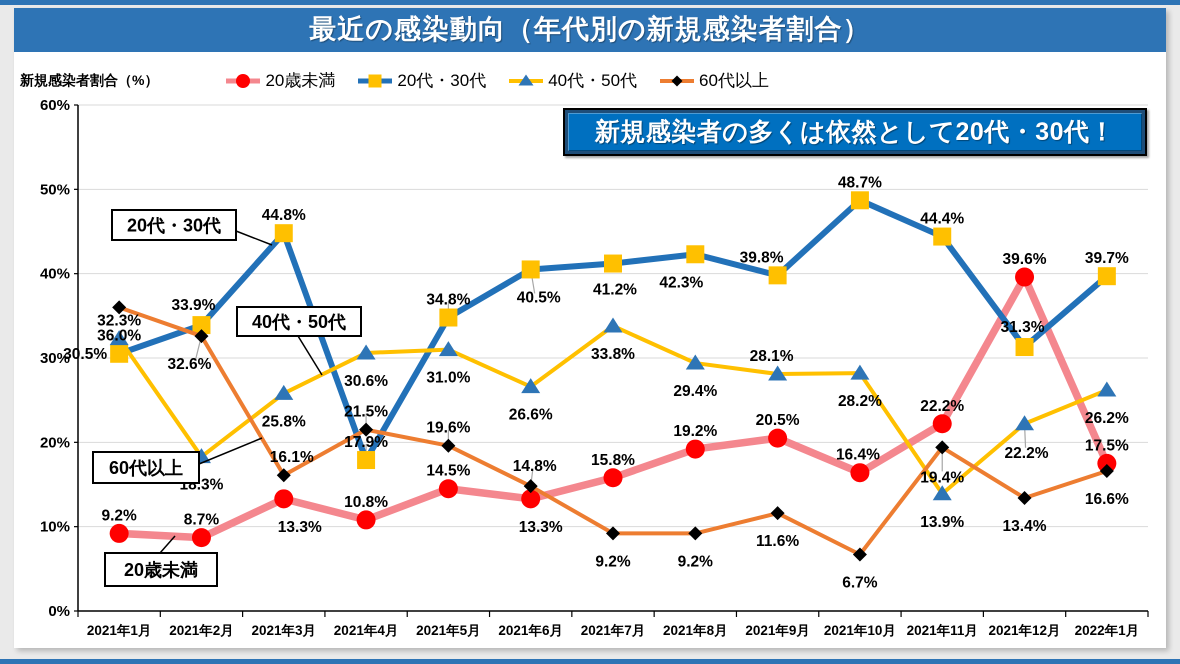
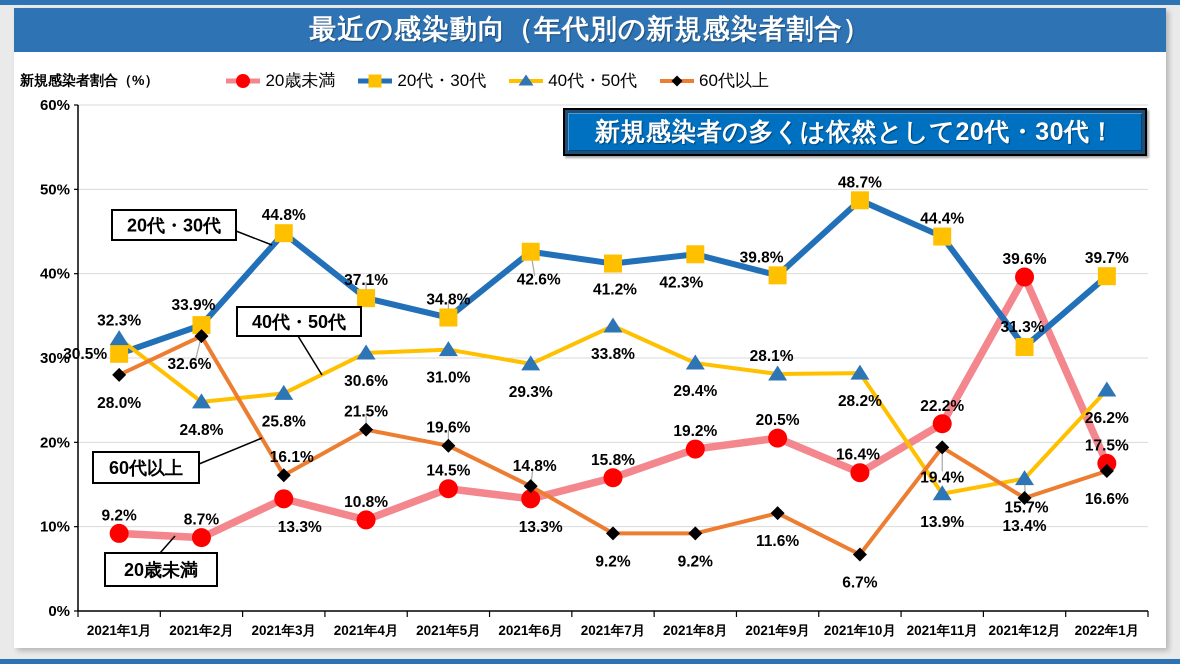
60代以上/2021年1月: 36.0% -> 28.0%
40代・50代/2021年2月: 18.3% -> 24.8%
20代・30代/2021年4月: 17.9% -> 37.1%
20代・30代/2021年6月: 40.5% -> 42.6%
40代・50代/2021年6月: 26.6% -> 29.3%
40代・50代/2021年12月: 22.2% -> 15.7%
